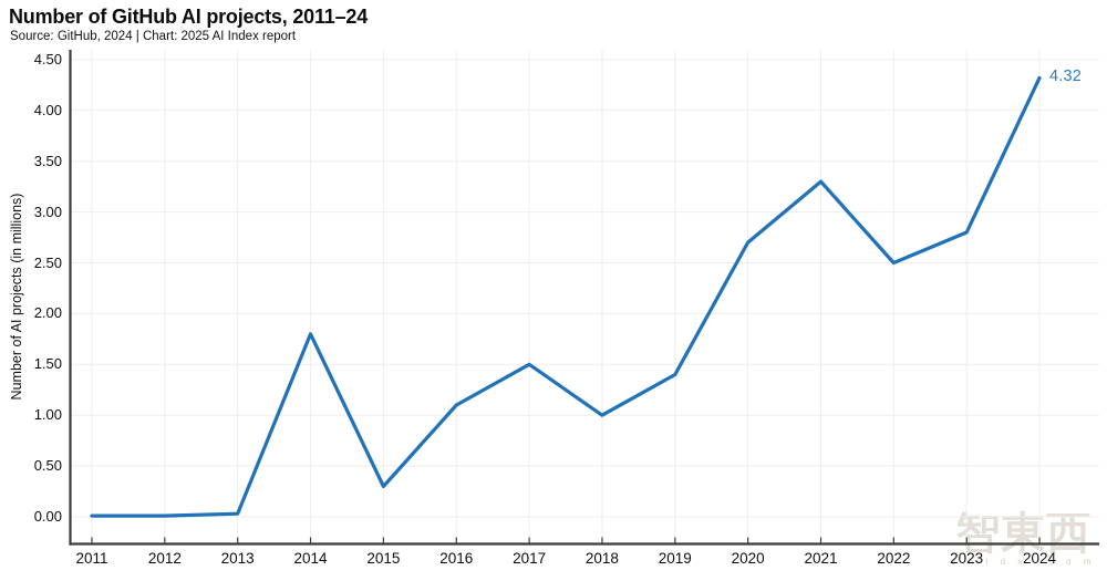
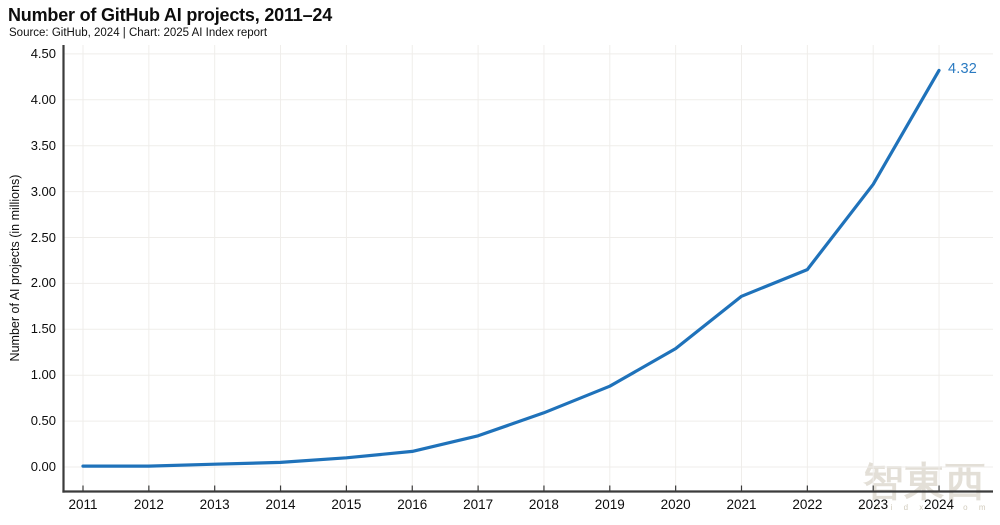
2014: 1.8 -> 0.1
2015: 0.3 -> 0.1
2016: 1.1 -> 0.2
2017: 1.5 -> 0.3
2018: 1.0 -> 0.6
2019: 1.4 -> 0.9
2020: 2.7 -> 1.3
2021: 3.3 -> 1.9
2022: 2.5 -> 2.1
2023: 2.8 -> 3.1
